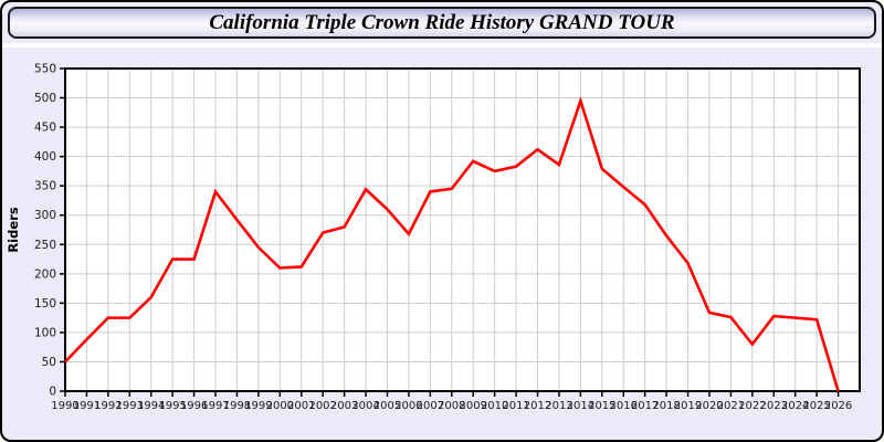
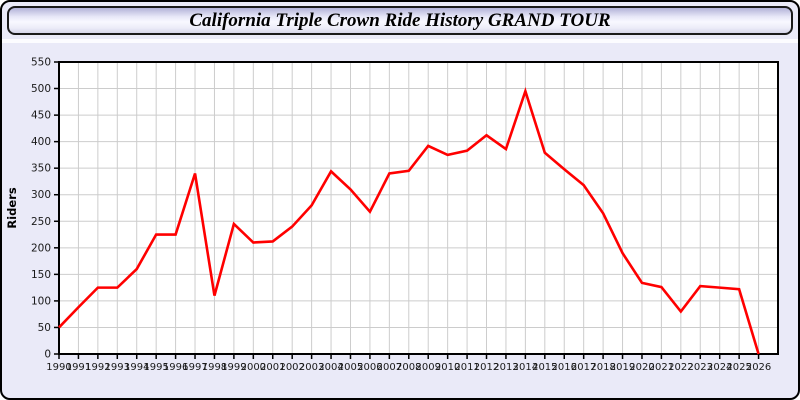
1998: 290 -> 110
2002: 270 -> 240
2019: 220 -> 190
